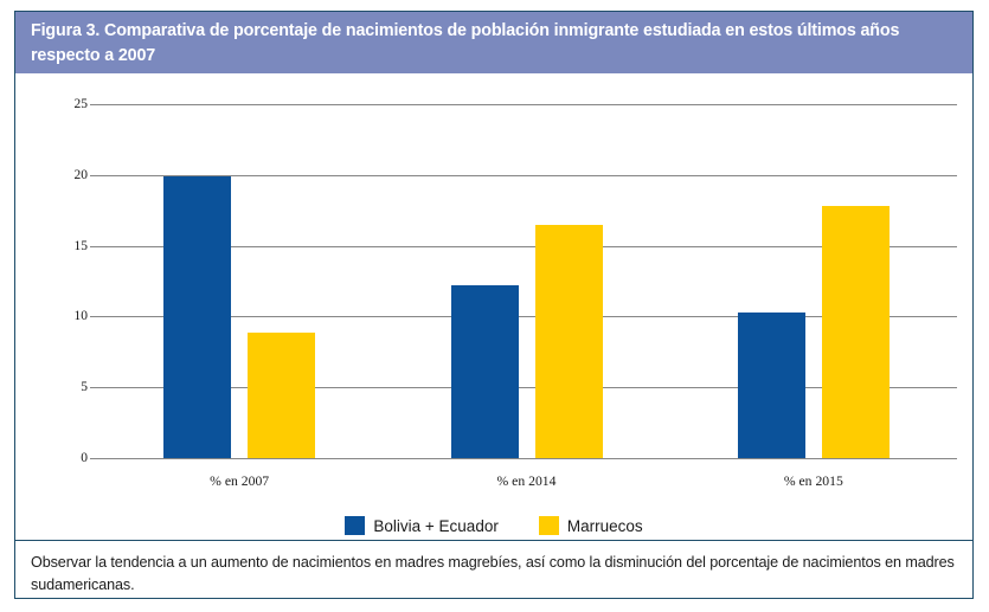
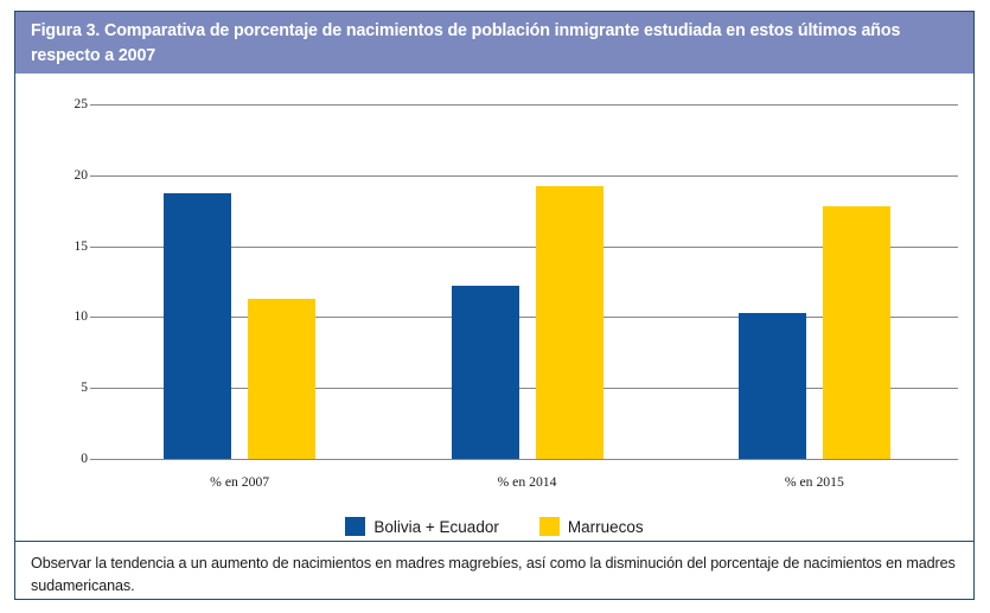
Bolivia + Ecuador/% en 2007: 19.9 -> 18.7
Marruecos/% en 2007: 8.9 -> 11.3
Marruecos/% en 2014: 16.5 -> 19.2
